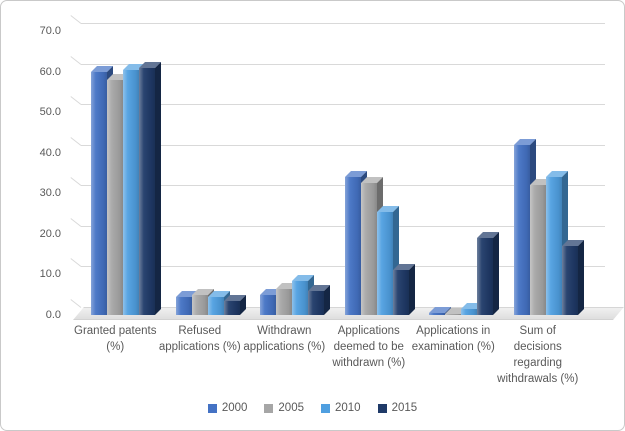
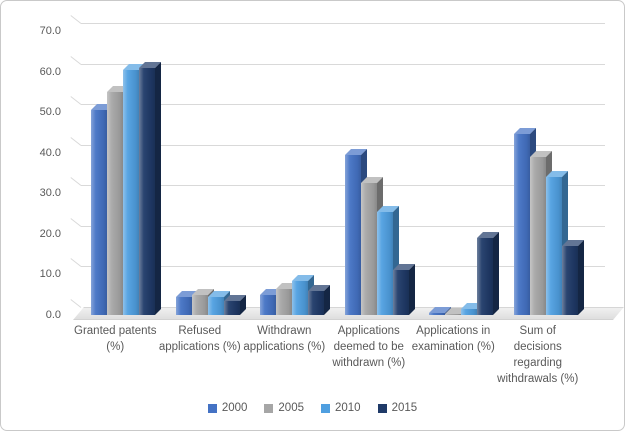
2000/Granted patents (%): 60 -> 50
2005/Granted patents (%): 58 -> 55
2000/Applications deemed to be withdrawn (%): 34 -> 40
2000/Sum of decisions regarding withdrawals (%): 42 -> 44
2005/Sum of decisions regarding withdrawals (%): 32 -> 39
